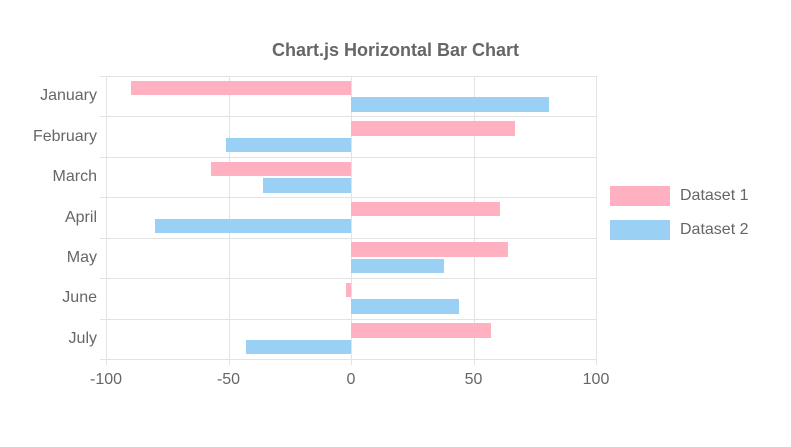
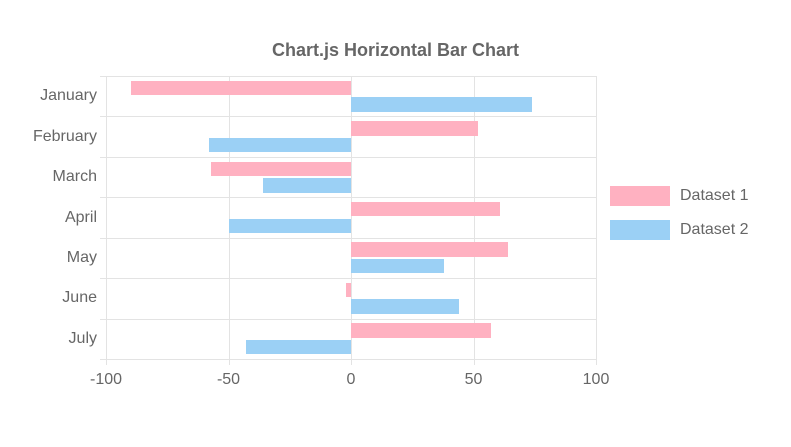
Dataset 2/January: 81 -> 74
Dataset 1/February: 67 -> 52
Dataset 2/February: -51 -> -58
Dataset 2/April: -80 -> -50
